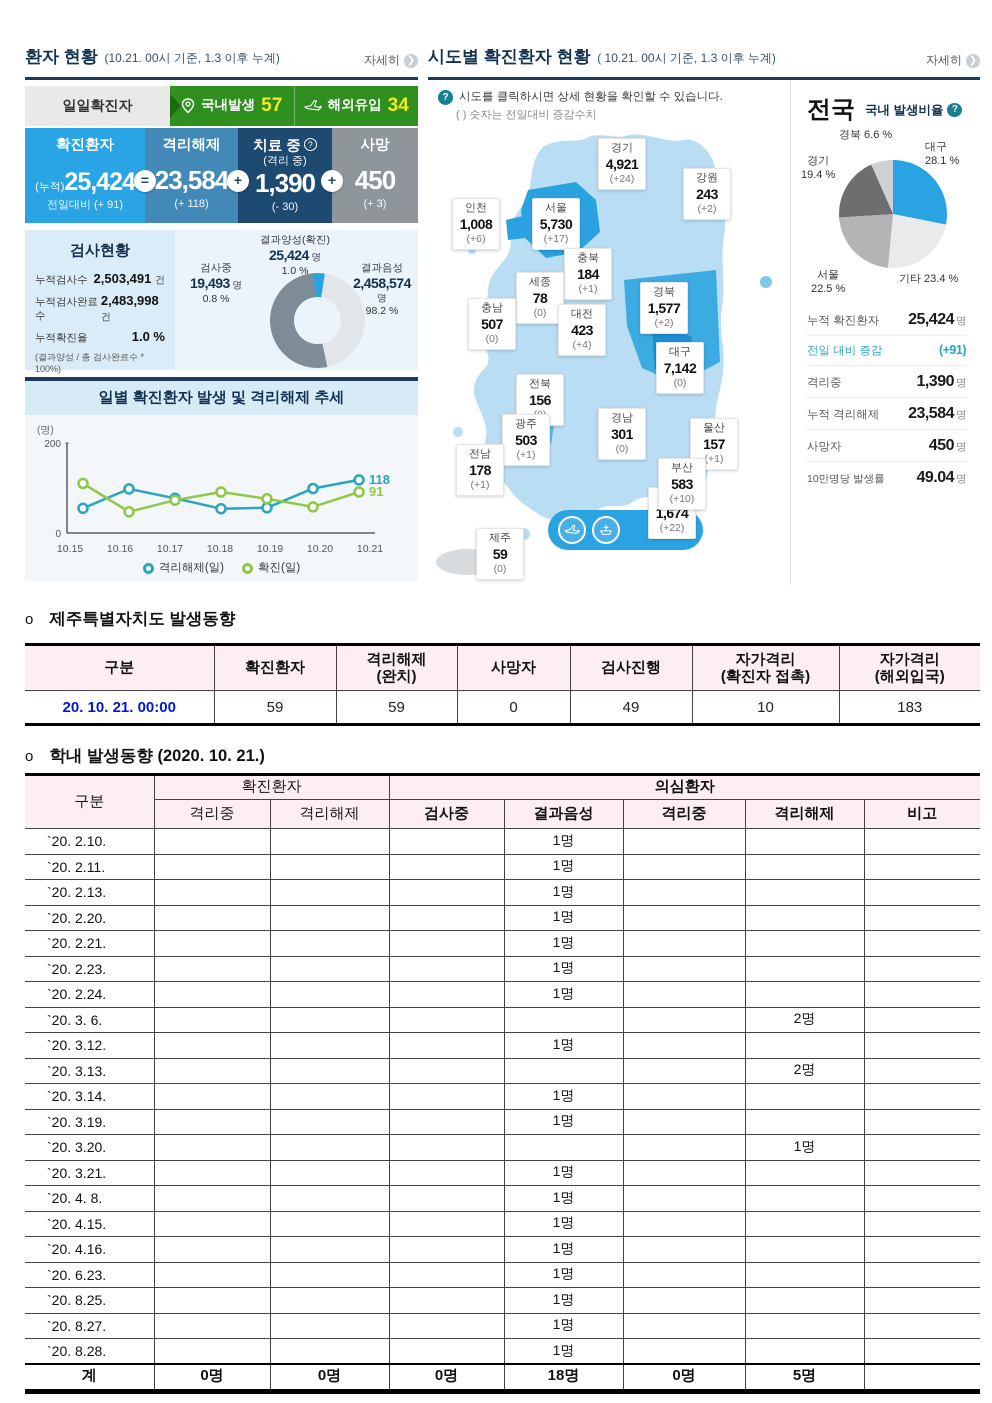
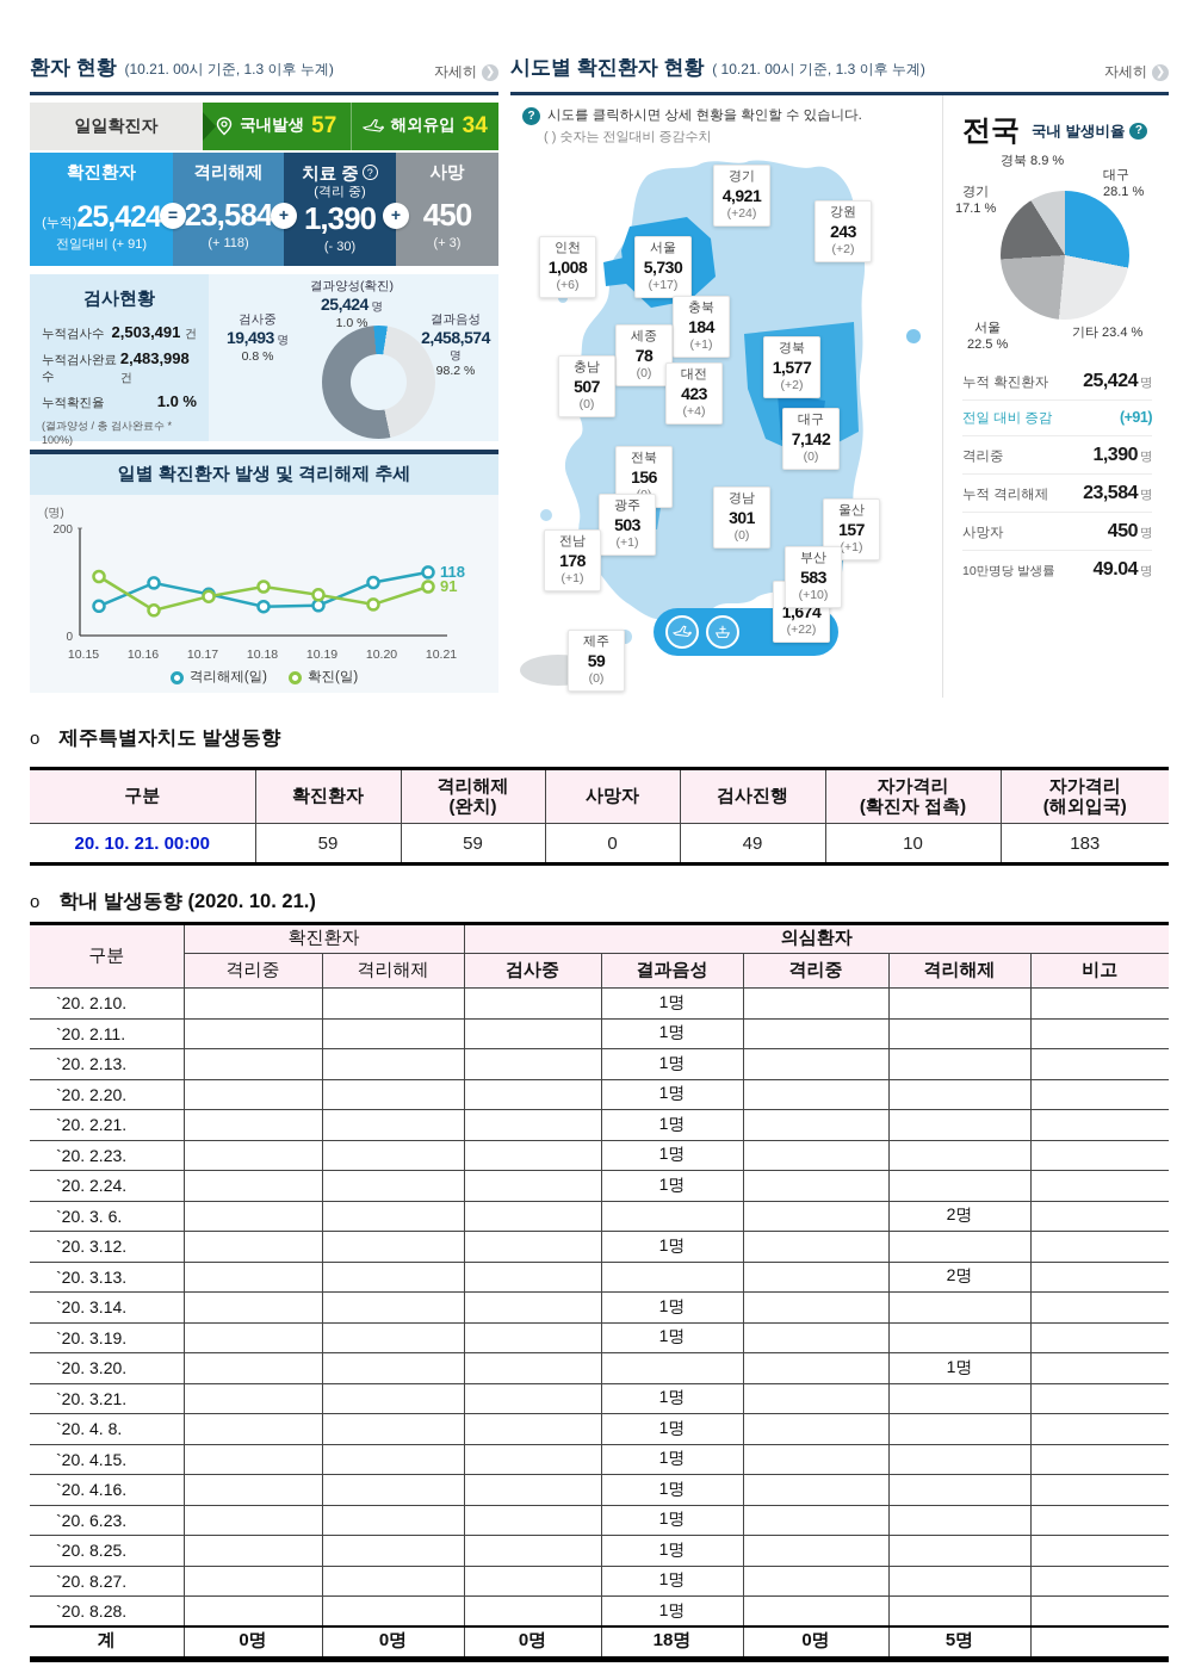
국내 발생비율/경기: 19.4 -> 17.1
국내 발생비율/경북: 6.6 -> 8.9
